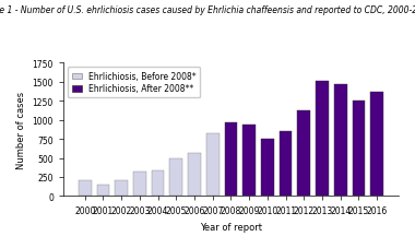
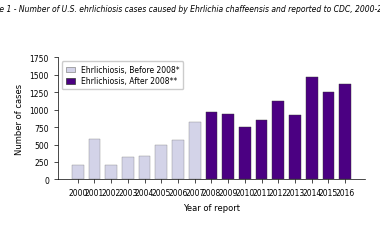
2001: 150 -> 580
2013: 1520 -> 920
